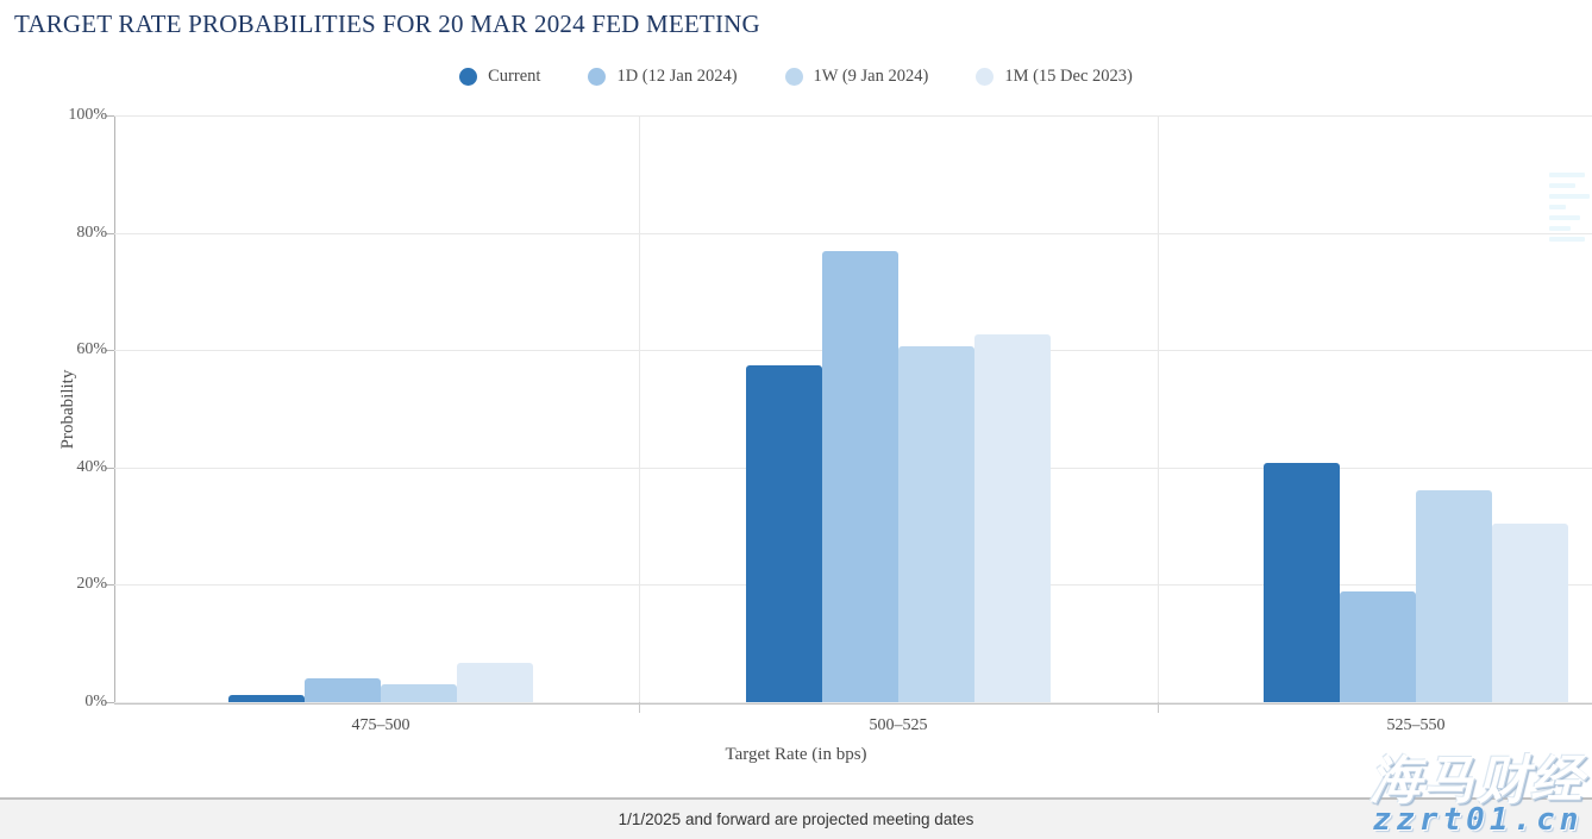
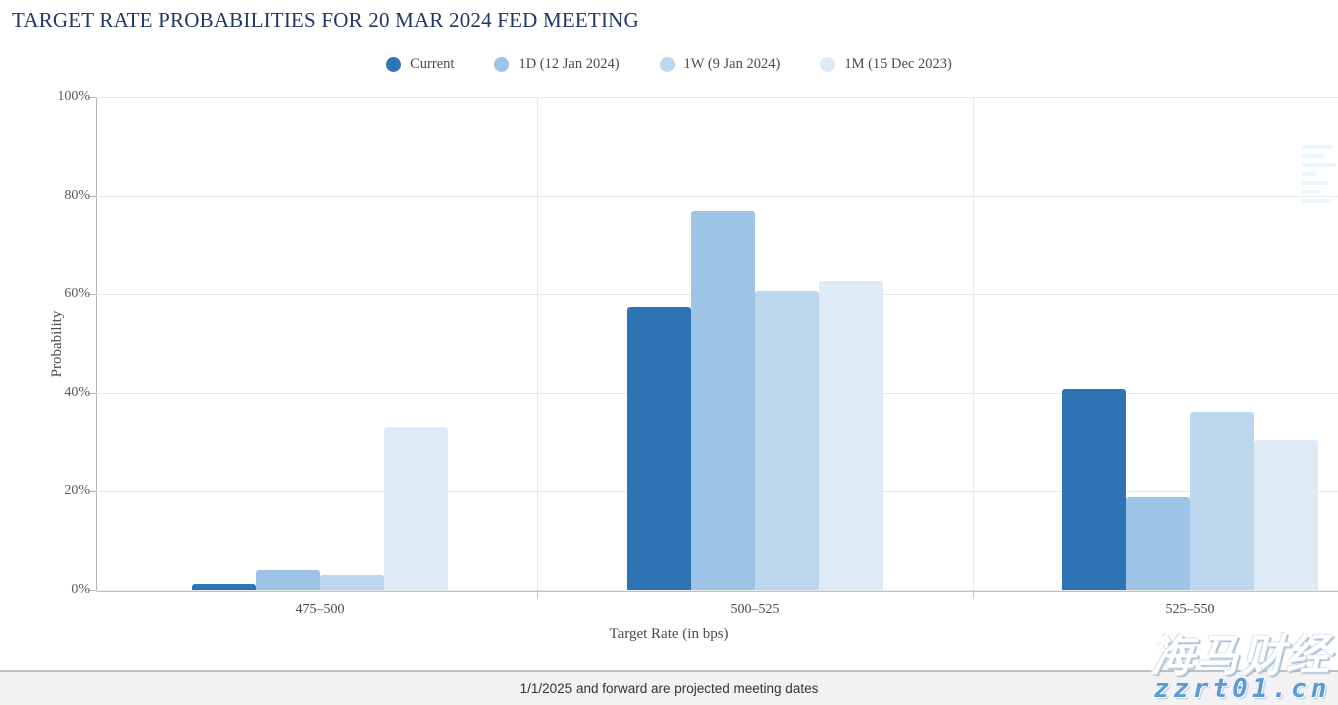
1M (15 Dec 2023)/475–500: 7% -> 33%
